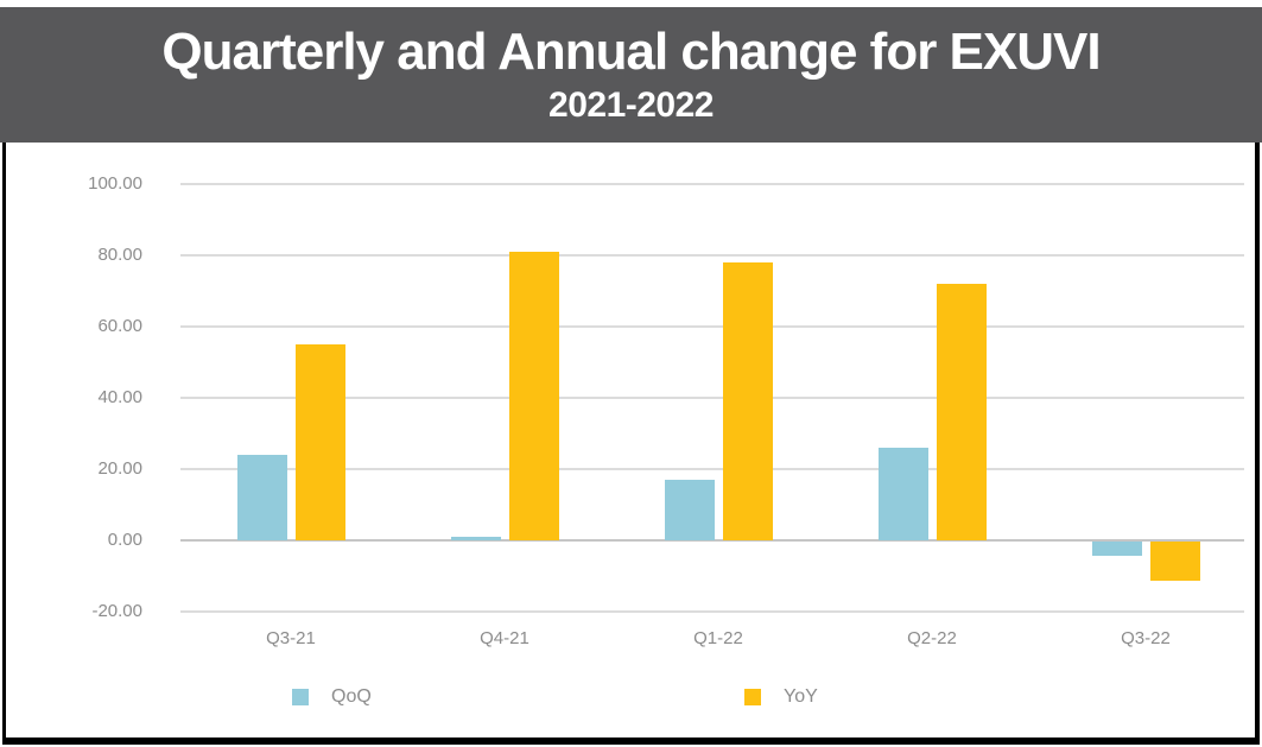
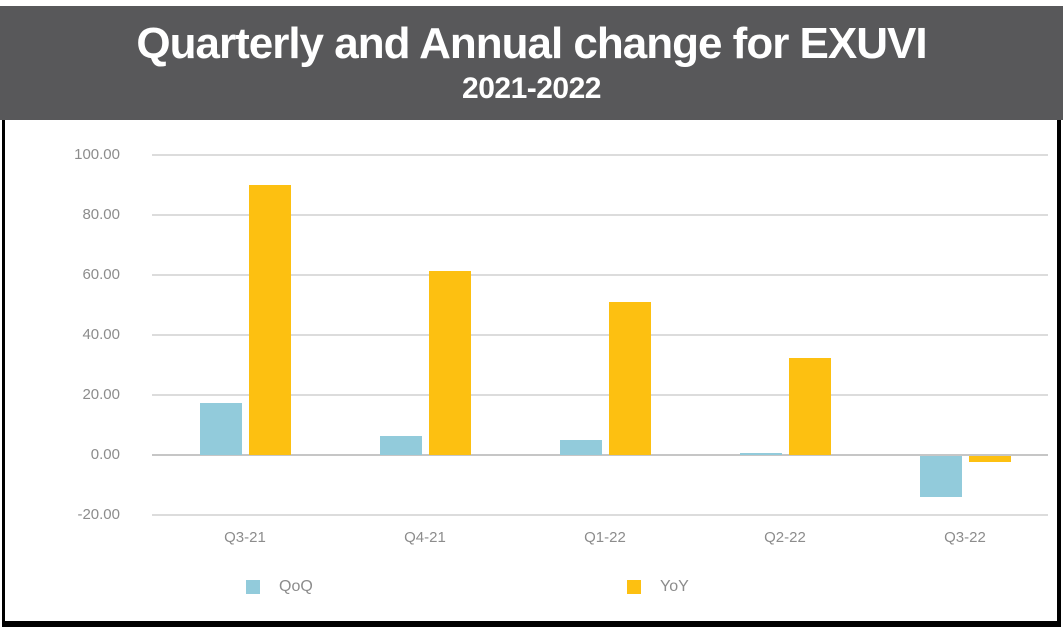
QoQ/Q3-21: 24 -> 18
YoY/Q3-21: 55 -> 90
QoQ/Q4-21: 1 -> 6
YoY/Q4-21: 81 -> 62
QoQ/Q1-22: 17 -> 5
YoY/Q1-22: 78 -> 51
QoQ/Q2-22: 26 -> 1
YoY/Q2-22: 72 -> 32
QoQ/Q3-22: -4 -> -14
YoY/Q3-22: -11 -> -2
